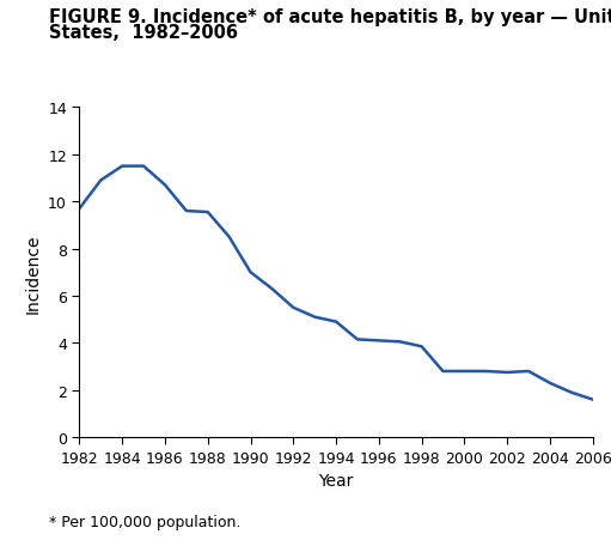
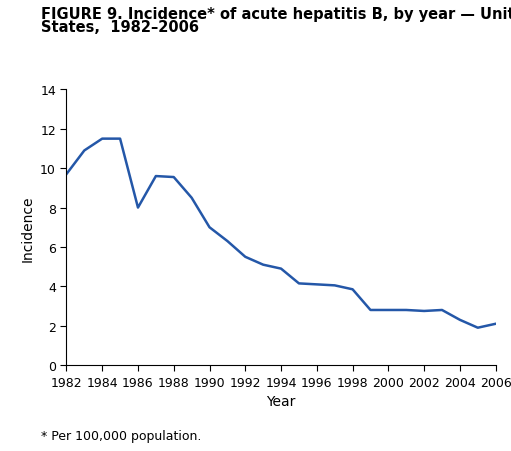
1986: 10.7 -> 8.0
2006: 1.6 -> 2.1
